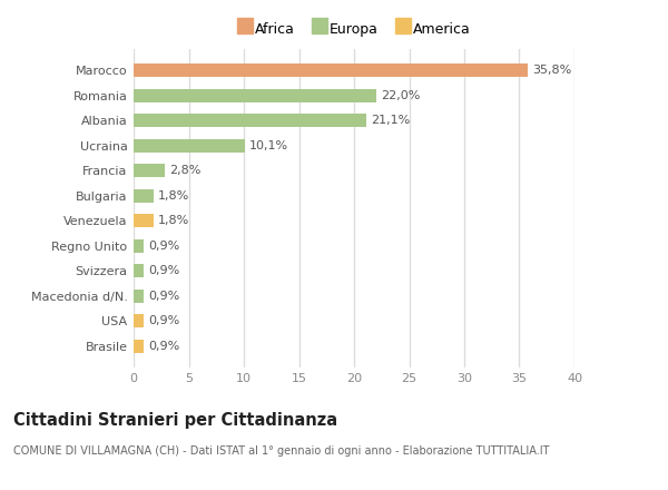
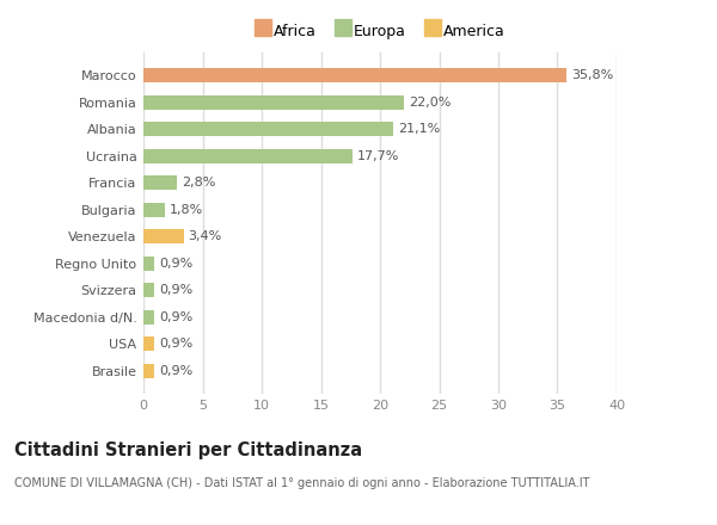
Ucraina: 10,1% -> 17,7%
Venezuela: 1,8% -> 3,4%
